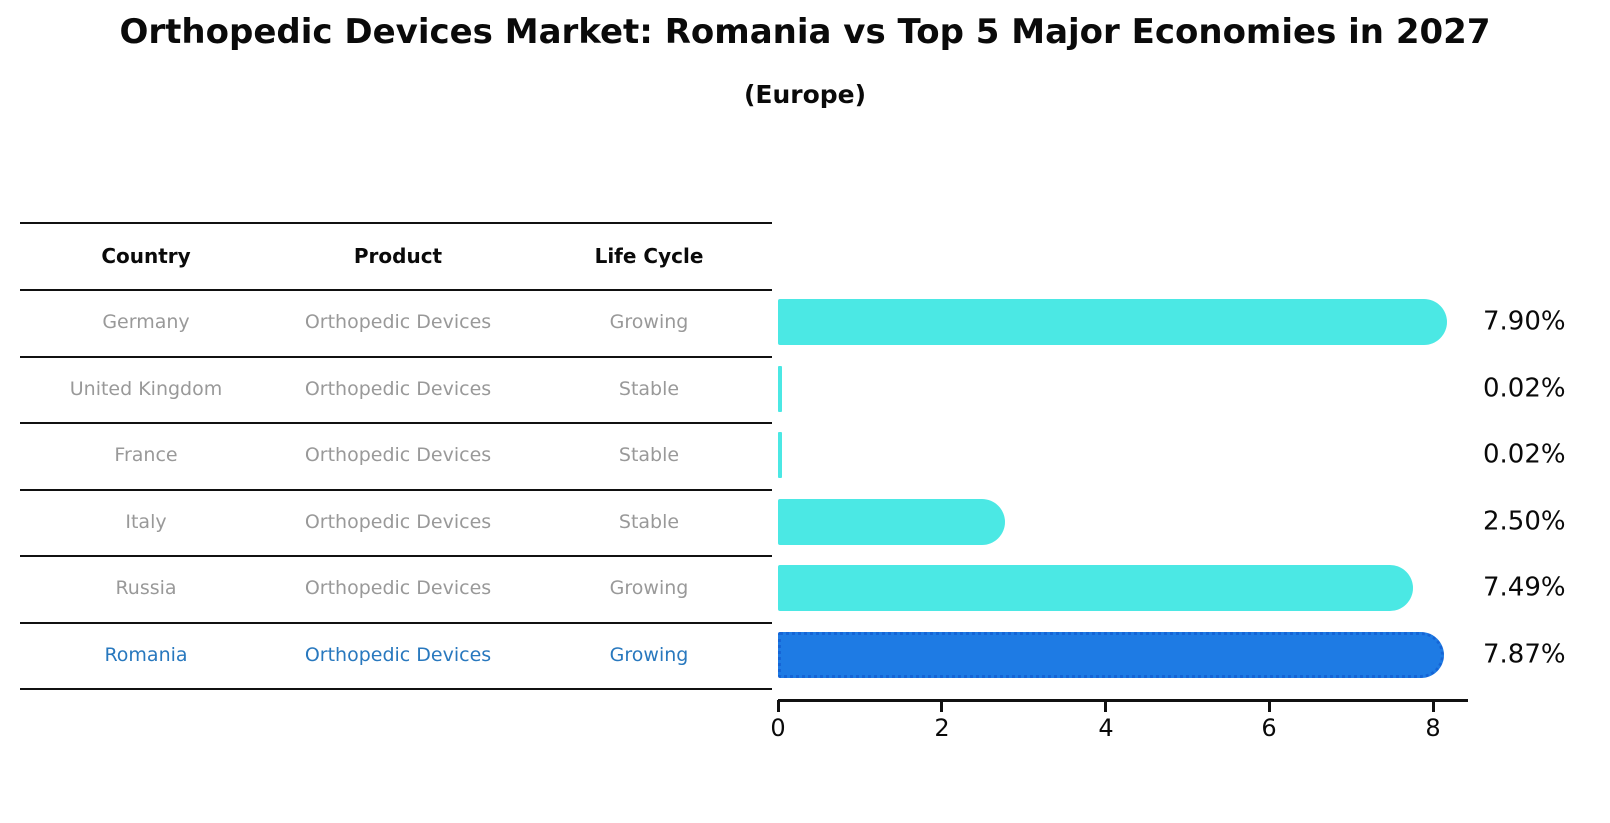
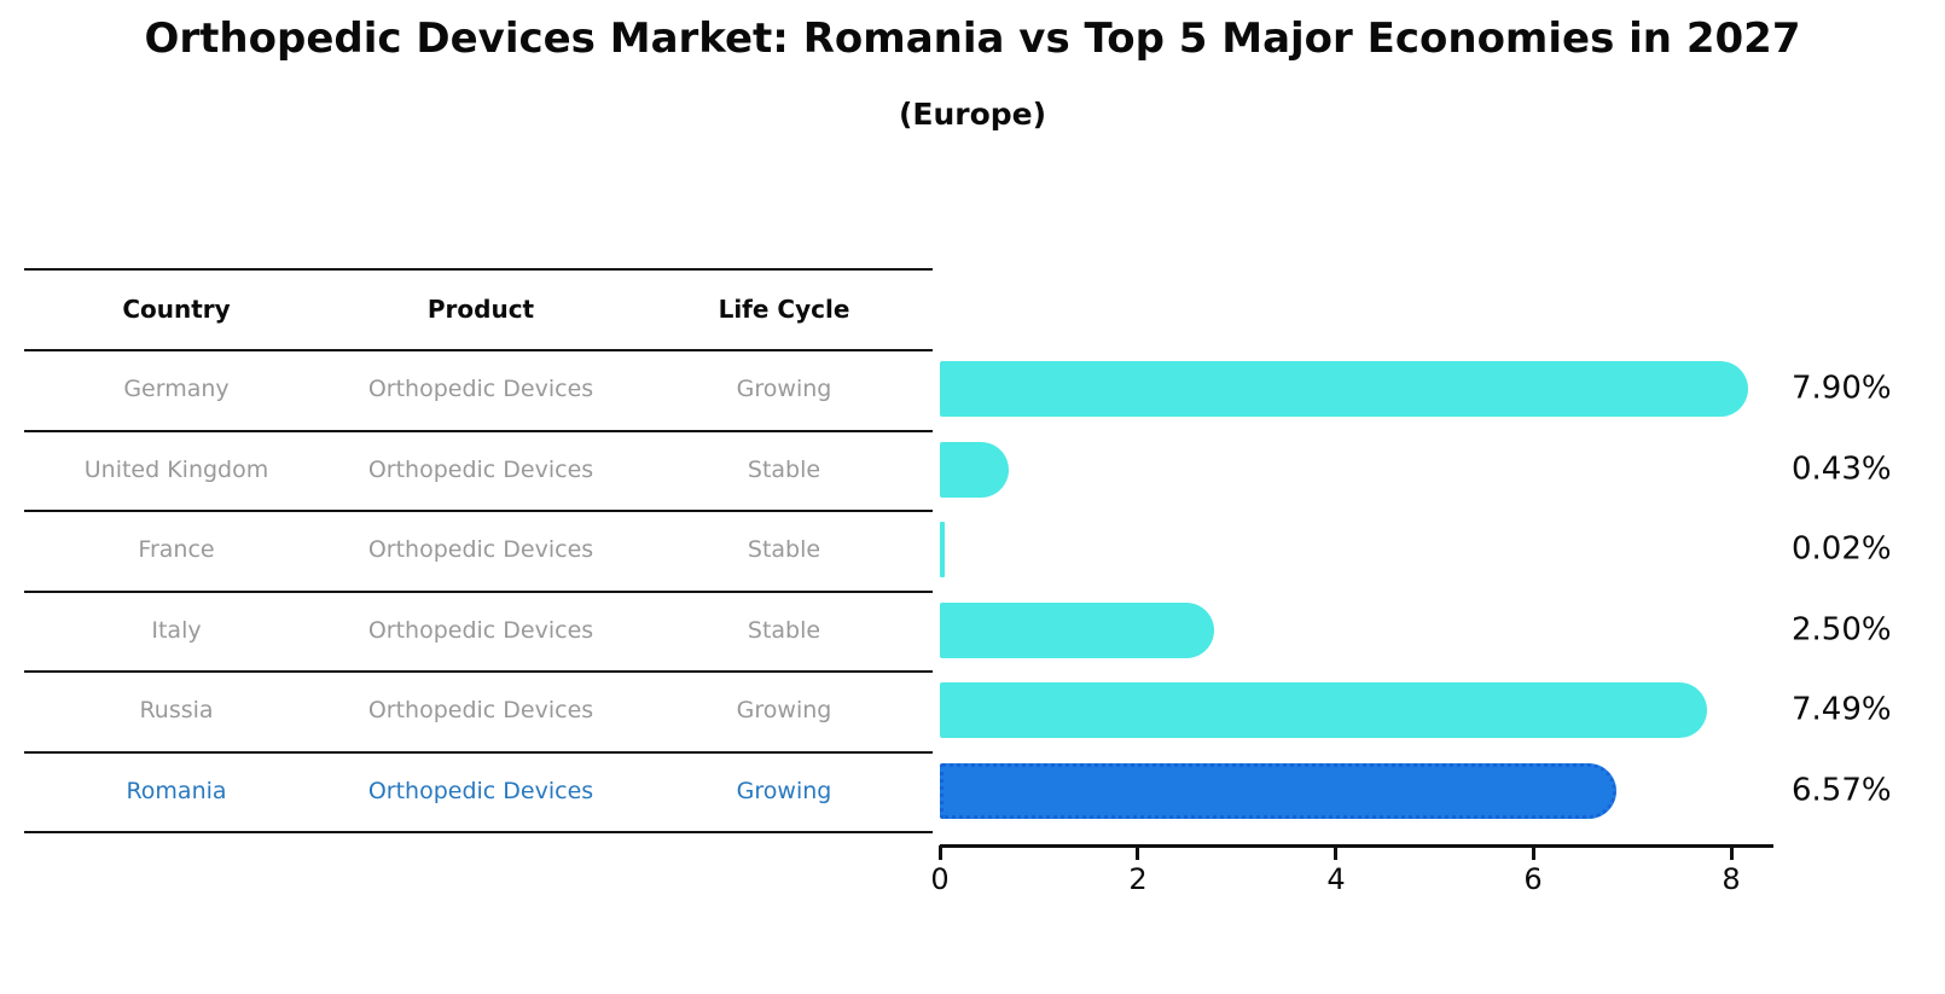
United Kingdom: 0.02% -> 0.43%
Romania: 7.87% -> 6.57%
